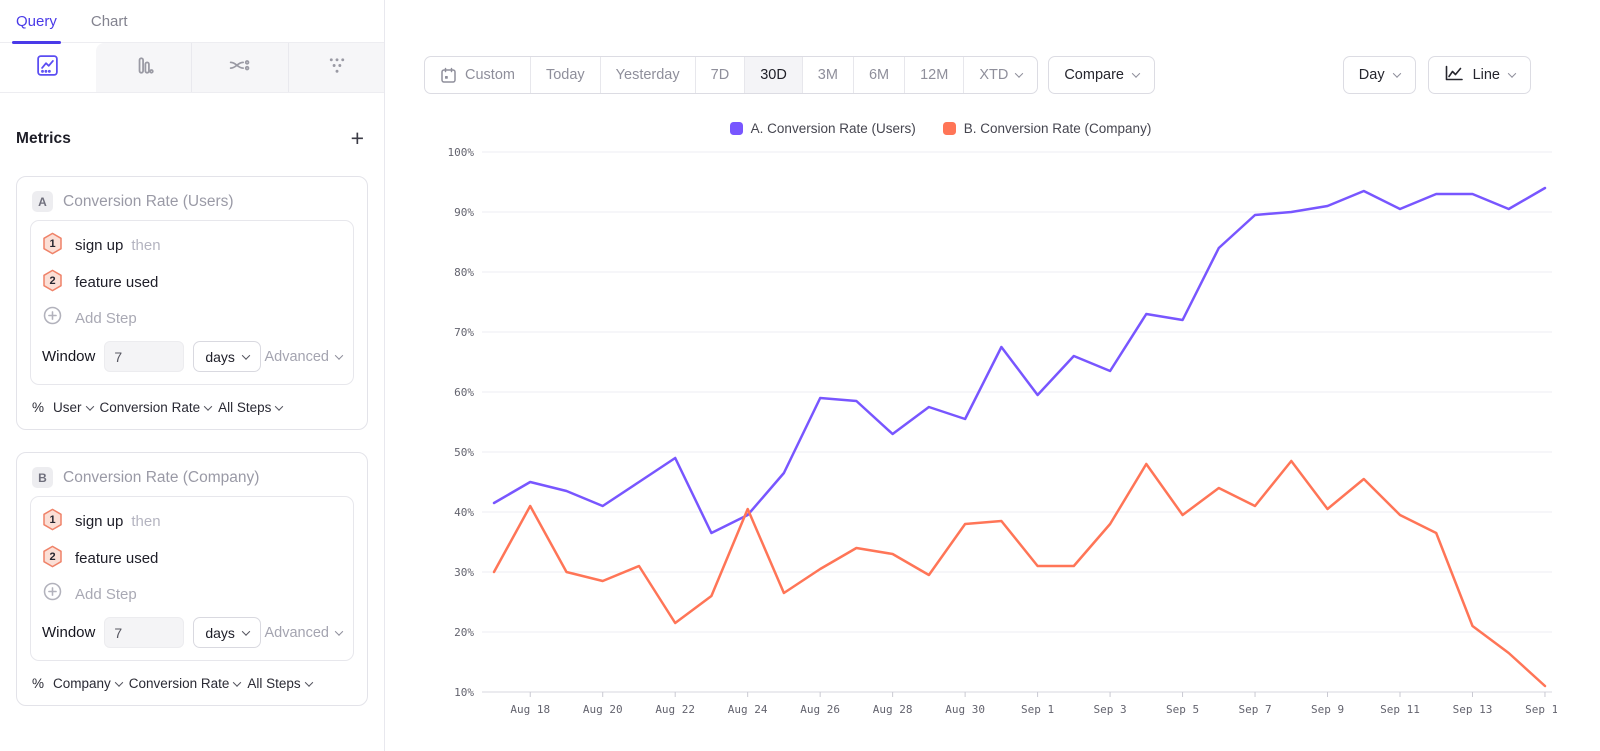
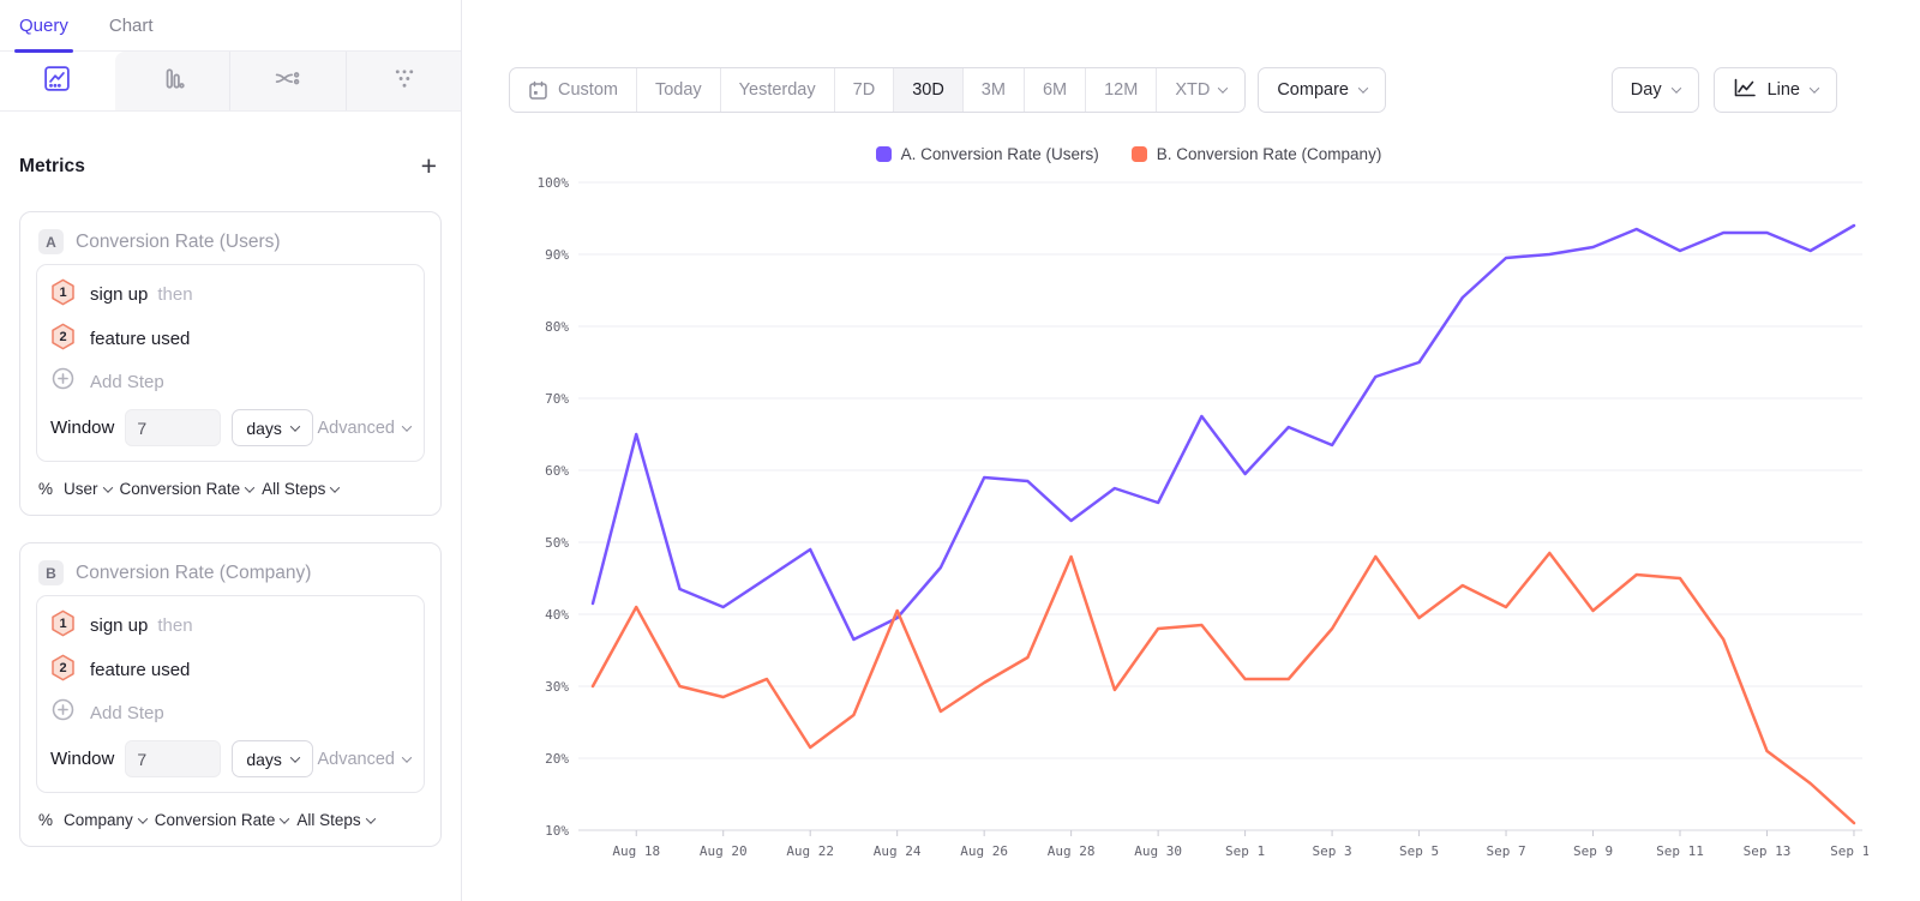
A. Conversion Rate (Users)/Aug 18: 45% -> 65%
B. Conversion Rate (Company)/Aug 28: 33% -> 48%
A. Conversion Rate (Users)/Sep 5: 72% -> 75%
B. Conversion Rate (Company)/Sep 11: 40% -> 45%
